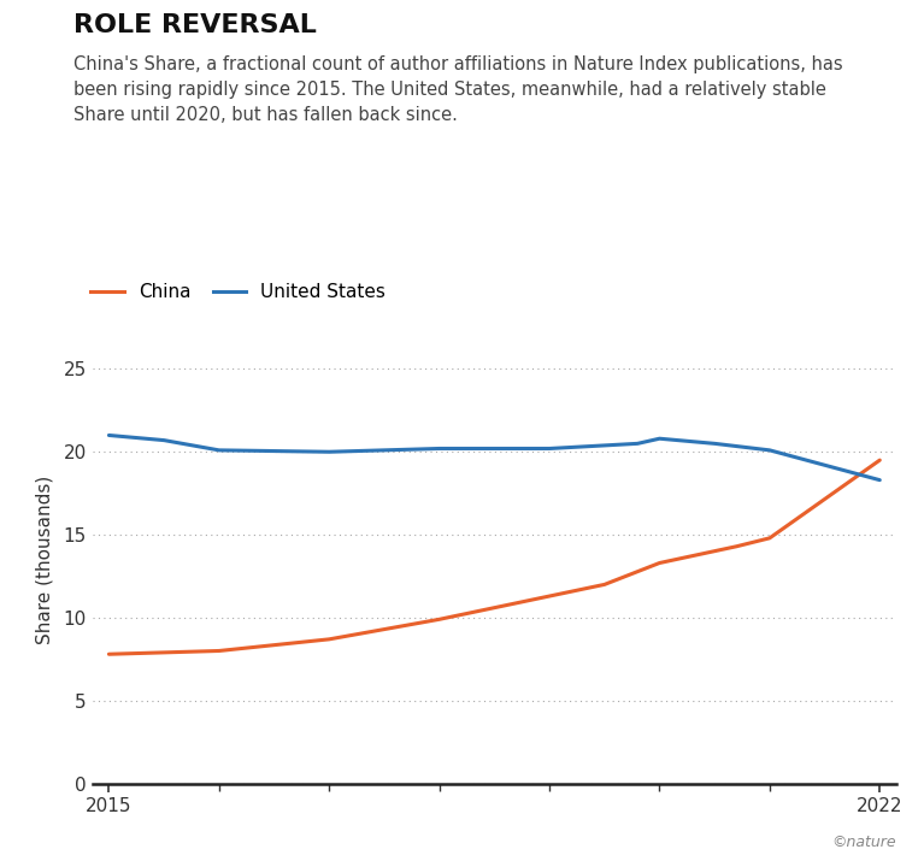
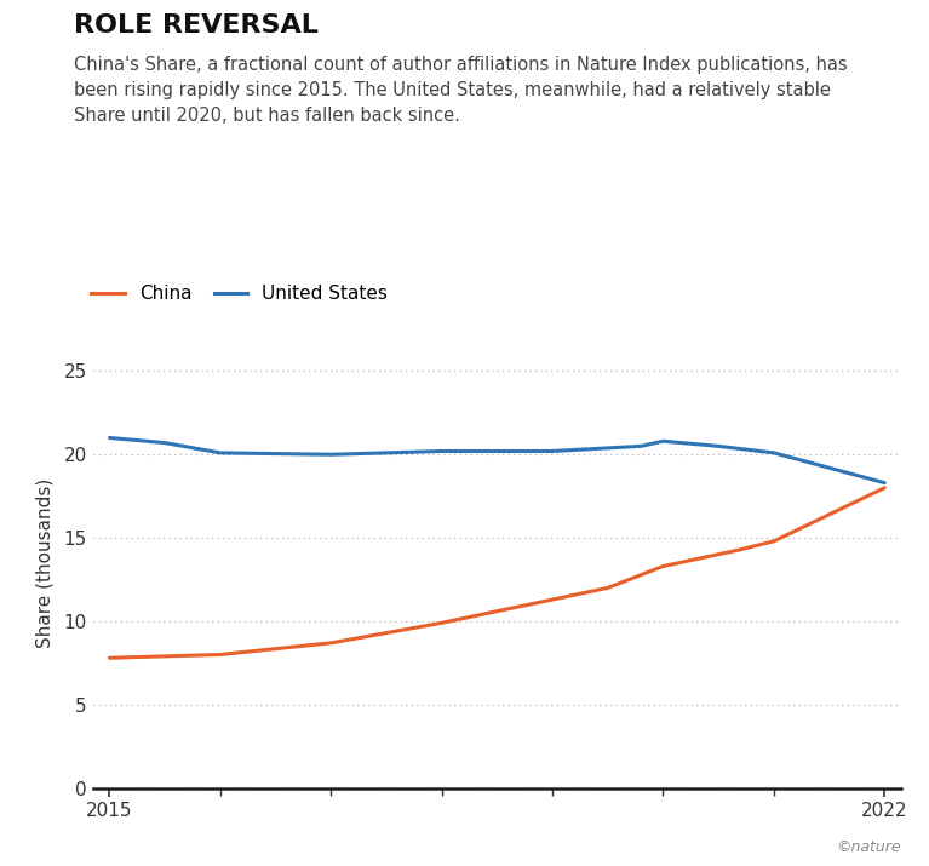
China/2022: 19.5 -> 18.0
